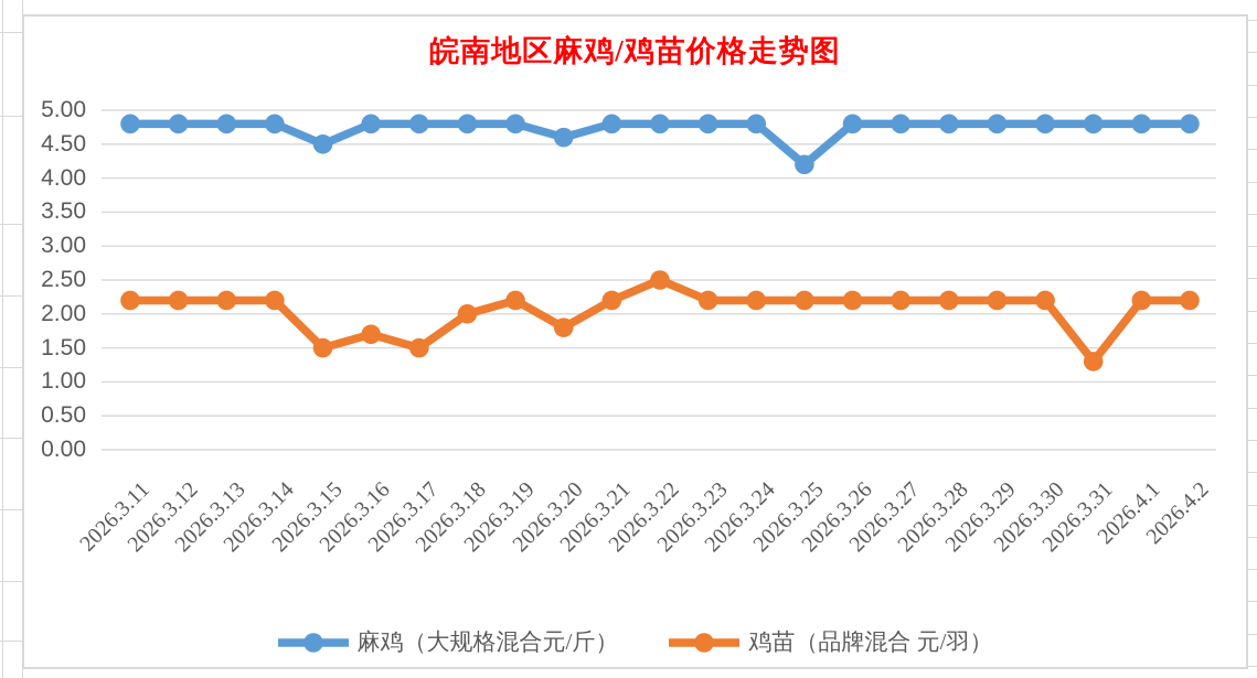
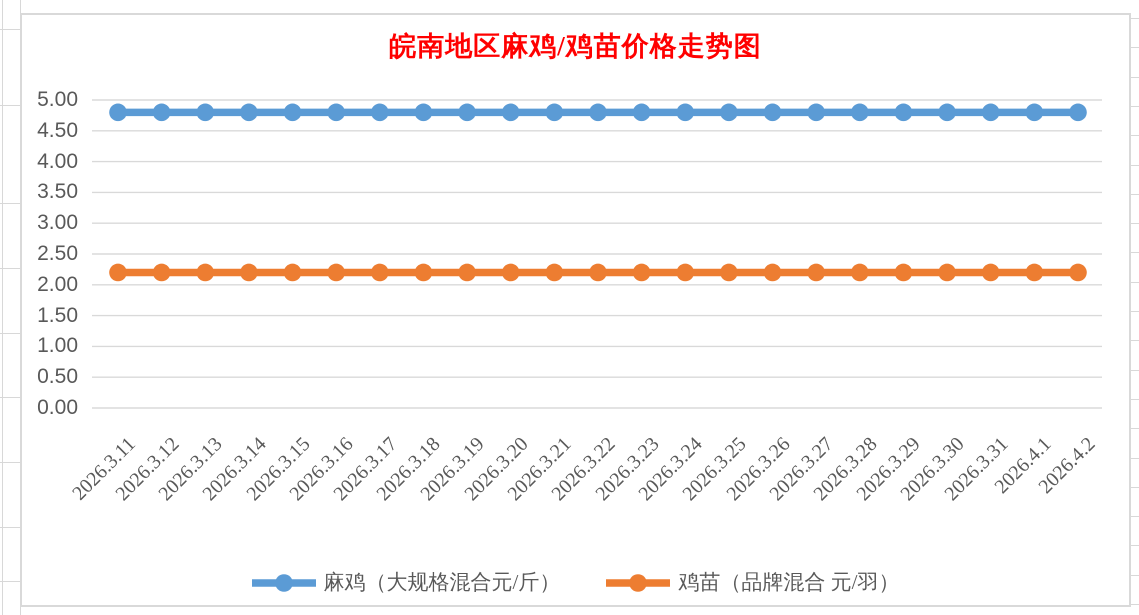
麻鸡（大规格混合元/斤）/2026.3.15: 4.5 -> 4.8
鸡苗（品牌混合 元/羽）/2026.3.15: 1.5 -> 2.2
鸡苗（品牌混合 元/羽）/2026.3.16: 1.7 -> 2.2
鸡苗（品牌混合 元/羽）/2026.3.17: 1.5 -> 2.2
鸡苗（品牌混合 元/羽）/2026.3.18: 2.0 -> 2.2
麻鸡（大规格混合元/斤）/2026.3.20: 4.6 -> 4.8
鸡苗（品牌混合 元/羽）/2026.3.20: 1.8 -> 2.2
鸡苗（品牌混合 元/羽）/2026.3.22: 2.5 -> 2.2
麻鸡（大规格混合元/斤）/2026.3.25: 4.2 -> 4.8
鸡苗（品牌混合 元/羽）/2026.3.31: 1.3 -> 2.2
